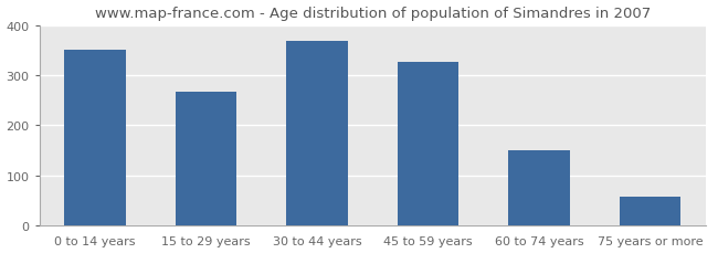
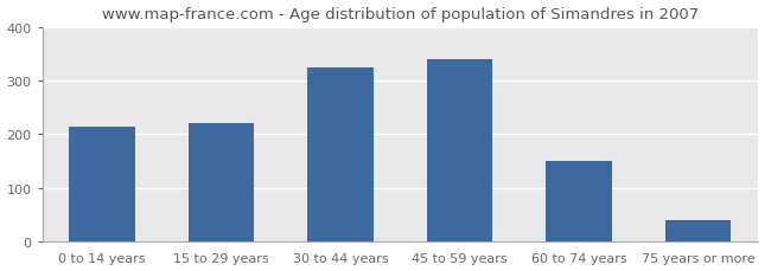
0 to 14 years: 350 -> 215
15 to 29 years: 268 -> 220
30 to 44 years: 368 -> 325
45 to 59 years: 327 -> 340
75 years or more: 58 -> 40
